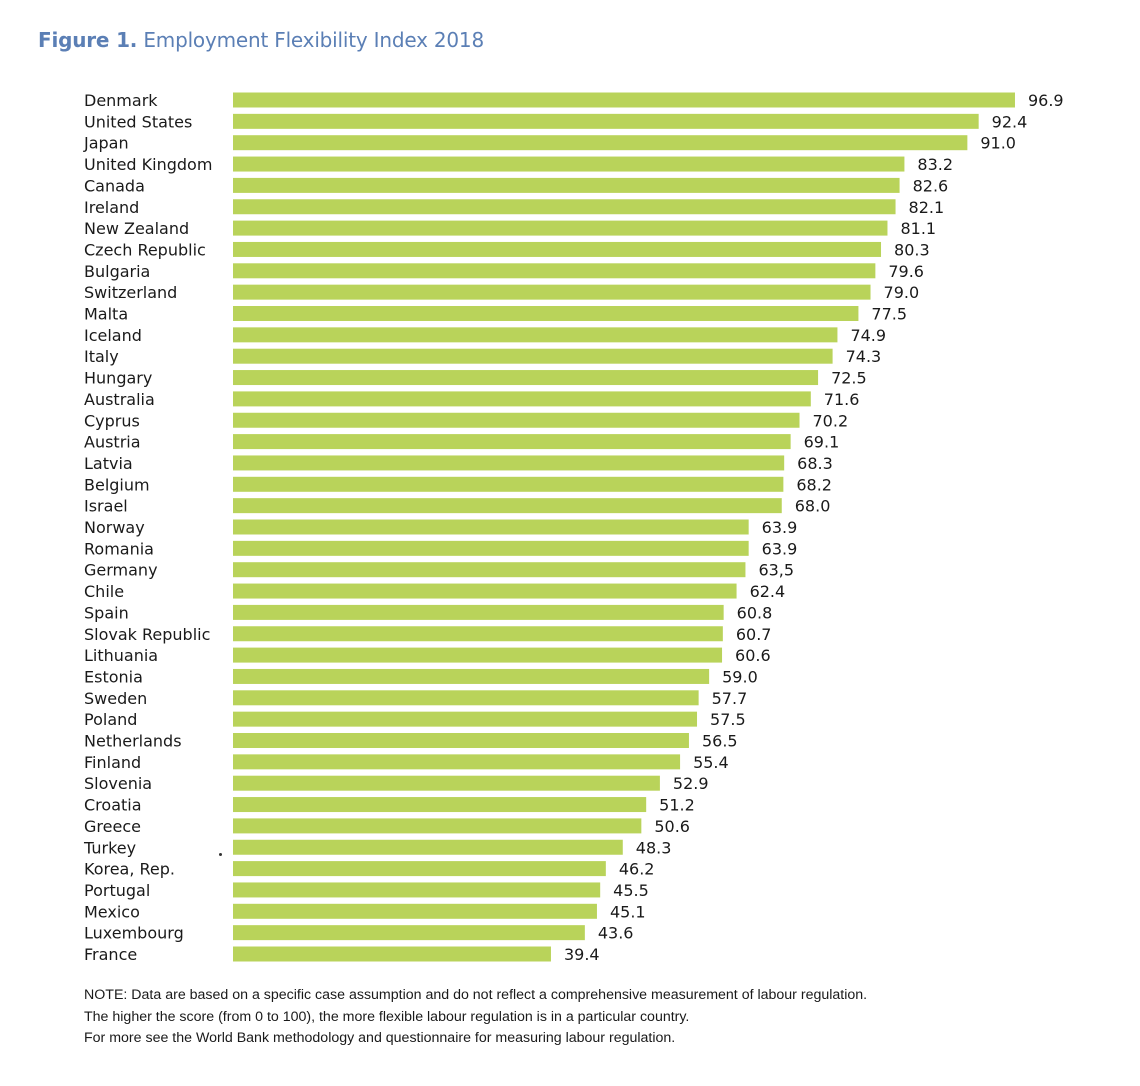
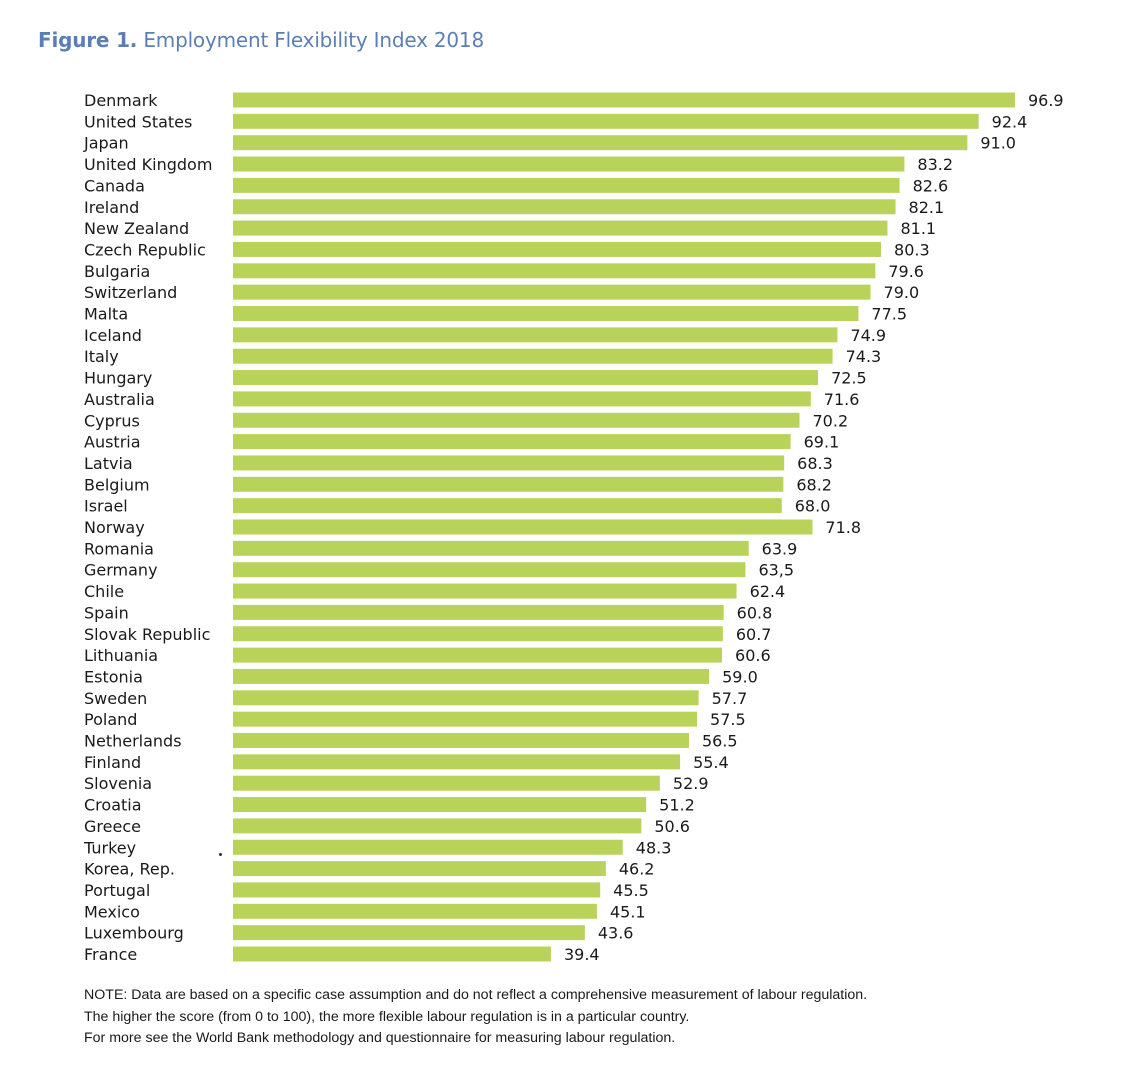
Norway: 63.9 -> 71.8
